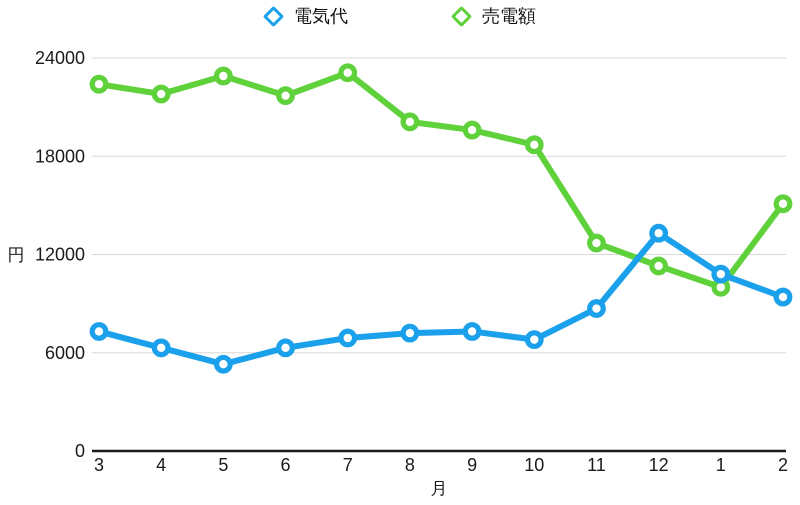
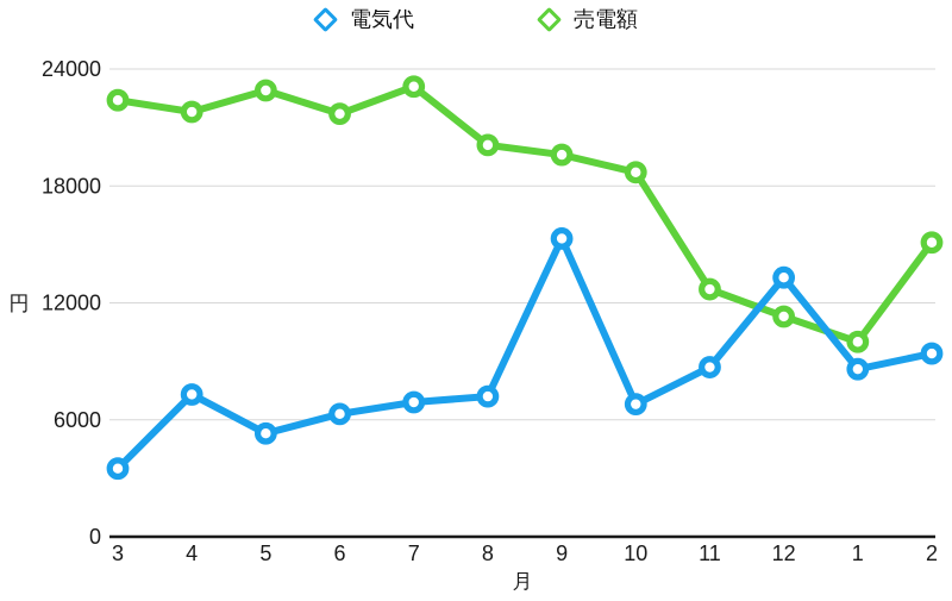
電気代/3: 7300 -> 3500
電気代/4: 6300 -> 7300
電気代/9: 7300 -> 15300
電気代/1: 10800 -> 8600
